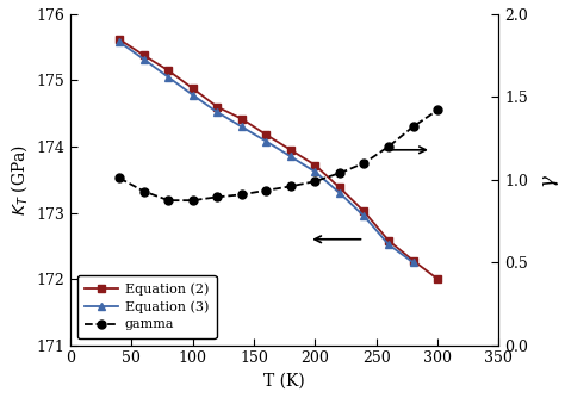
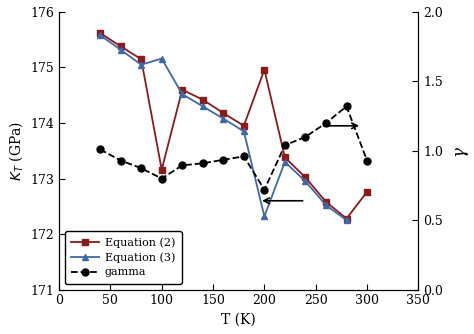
Equation (2)/100: 174.88 -> 173.16
Equation (3)/100: 174.78 -> 175.16
gamma/100: 0.88 -> 0.80
Equation (2)/200: 173.72 -> 174.96
Equation (3)/200: 173.62 -> 172.32
gamma/200: 0.99 -> 0.72
Equation (2)/300: 172.00 -> 172.76
gamma/300: 1.42 -> 0.93
